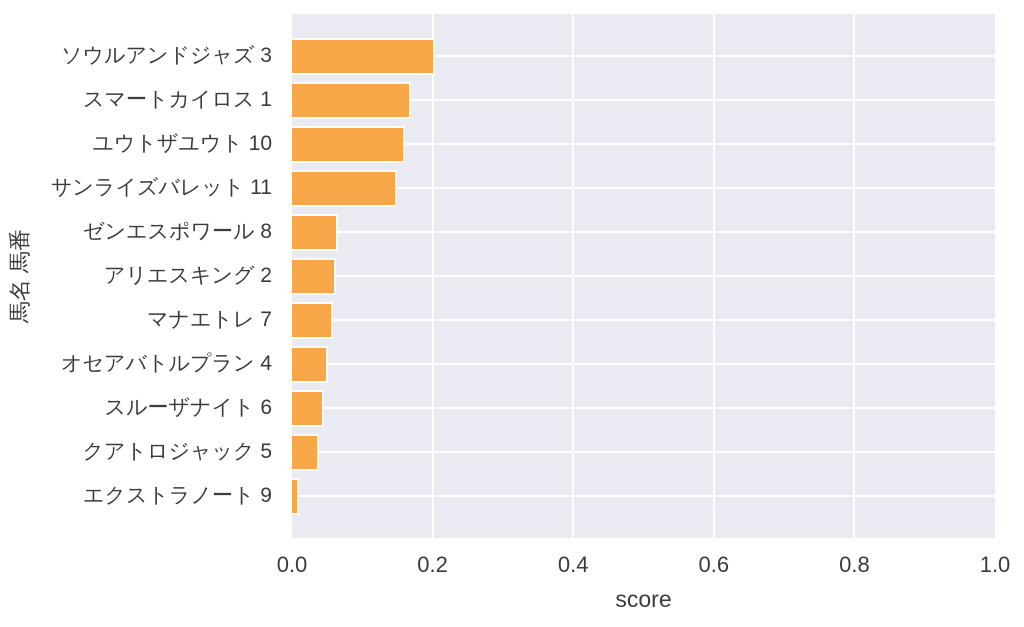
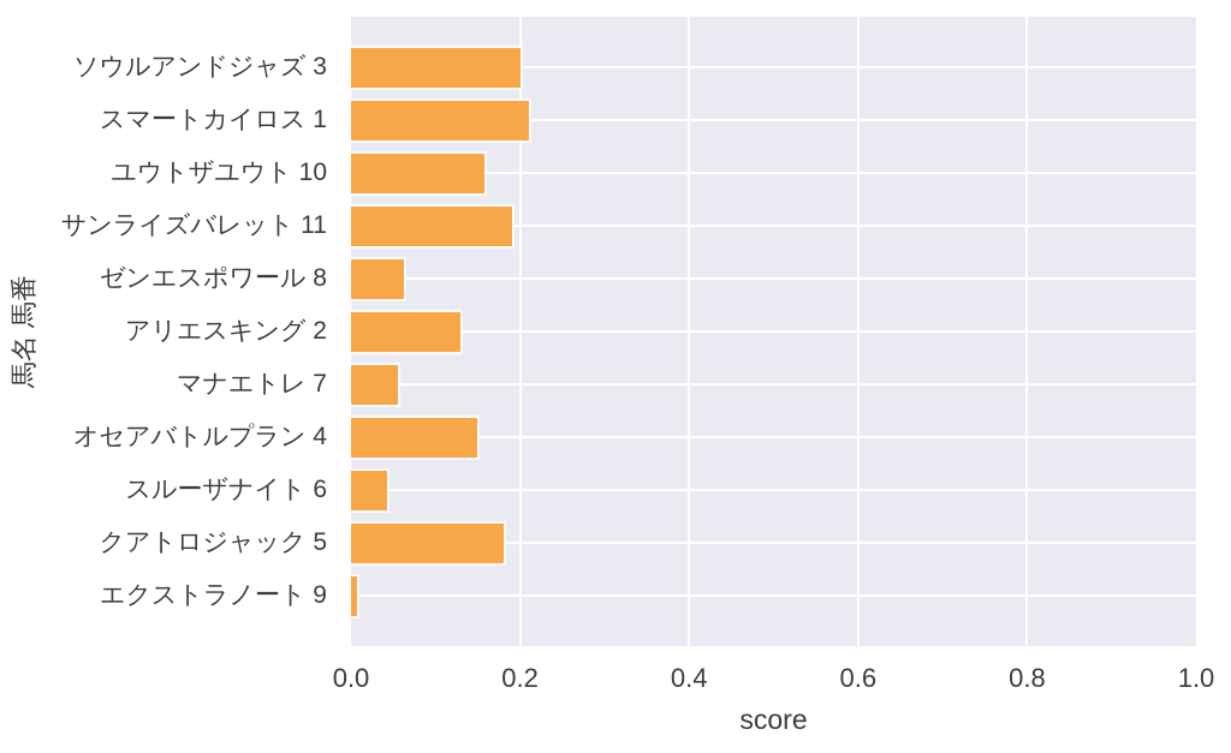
スマートカイロス 1: 0.17 -> 0.21
サンライズバレット 11: 0.15 -> 0.19
アリエスキング 2: 0.06 -> 0.13
オセアバトルプラン 4: 0.05 -> 0.15
クアトロジャック 5: 0.04 -> 0.18
